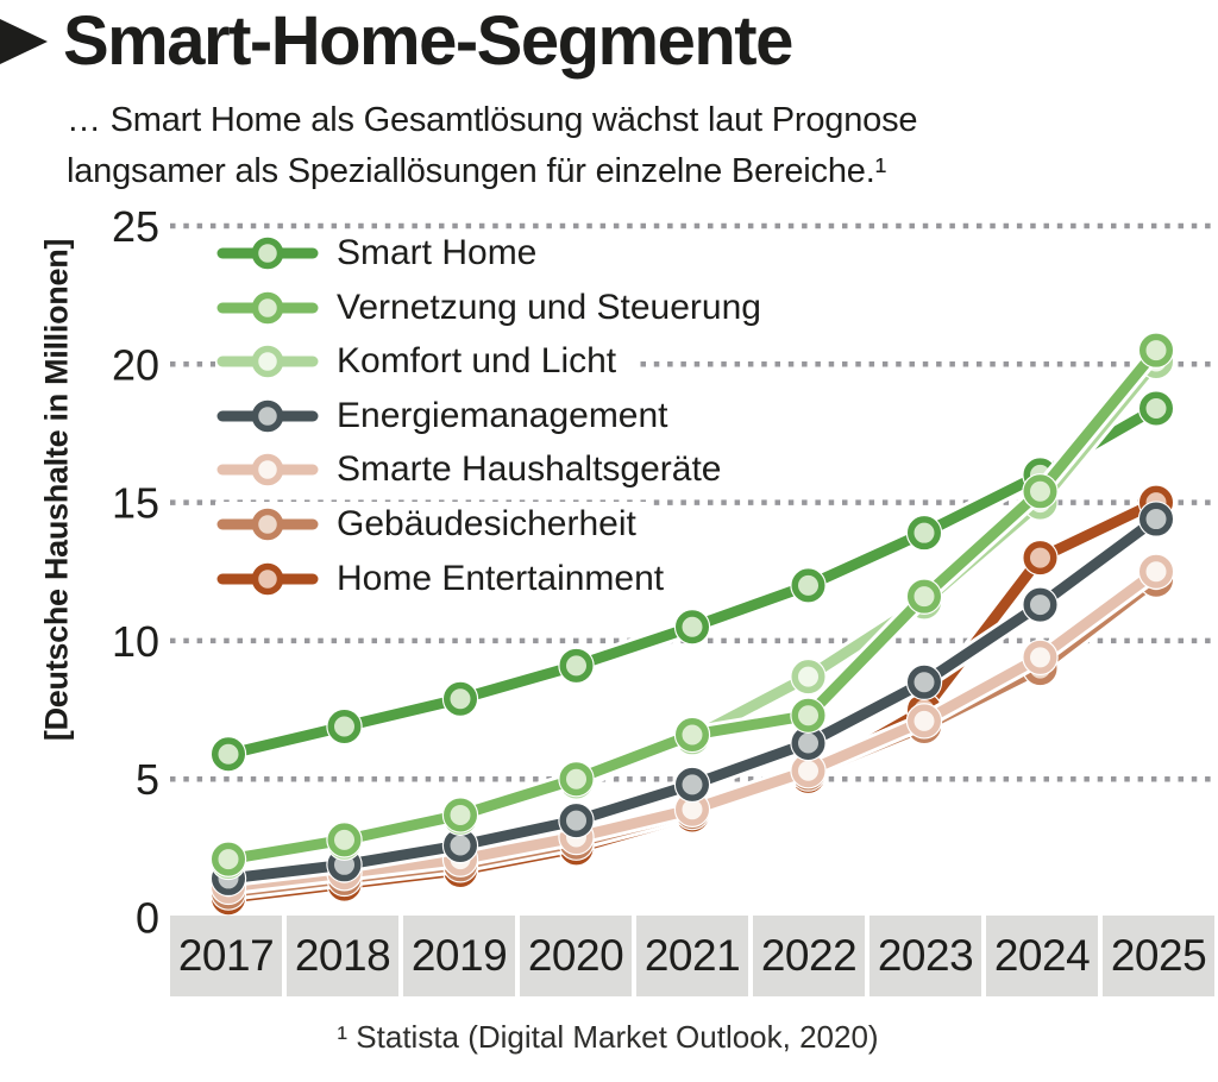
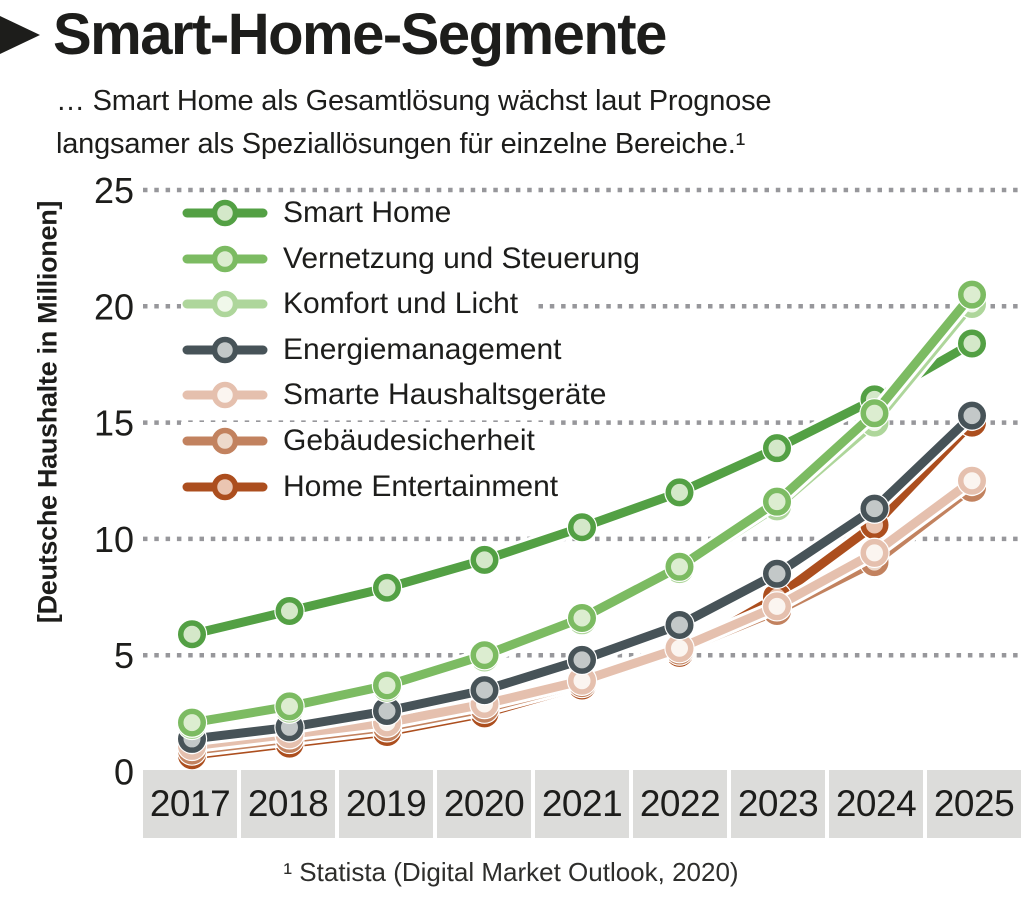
Vernetzung und Steuerung/2022: 7.3 -> 8.8
Home Entertainment/2024: 13.0 -> 10.6
Energiemanagement/2025: 14.4 -> 15.3
